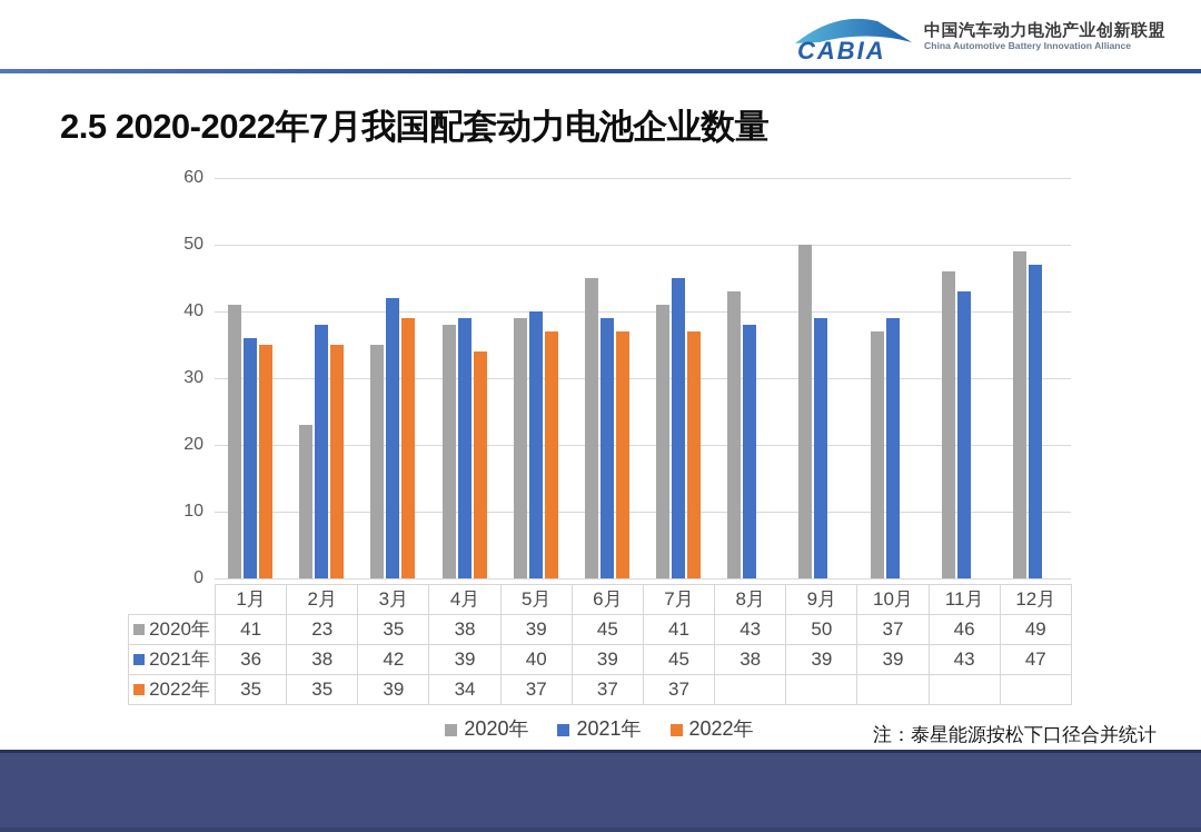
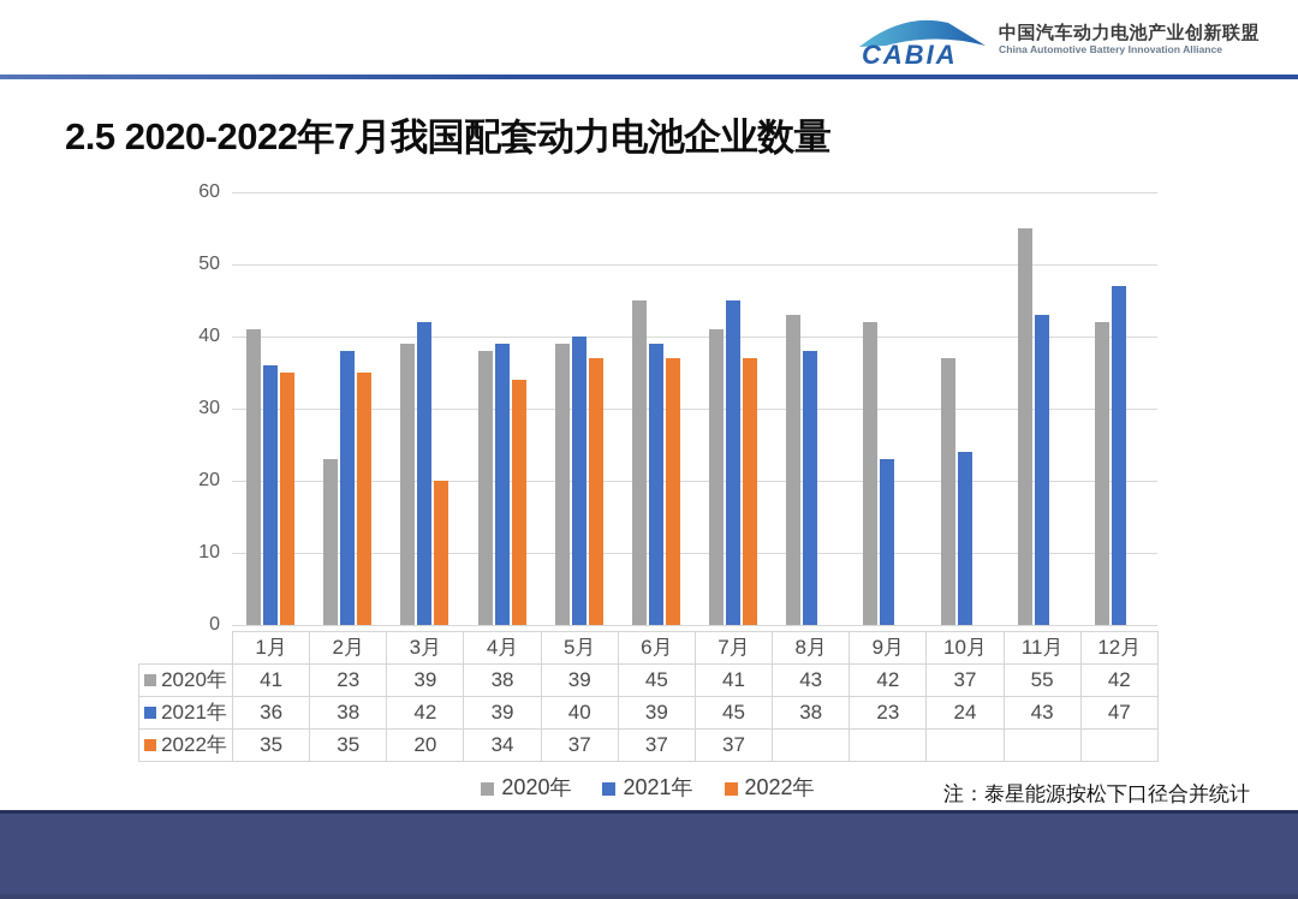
2020年/3月: 35 -> 39
2022年/3月: 39 -> 20
2020年/9月: 50 -> 42
2021年/9月: 39 -> 23
2021年/10月: 39 -> 24
2020年/11月: 46 -> 55
2020年/12月: 49 -> 42
